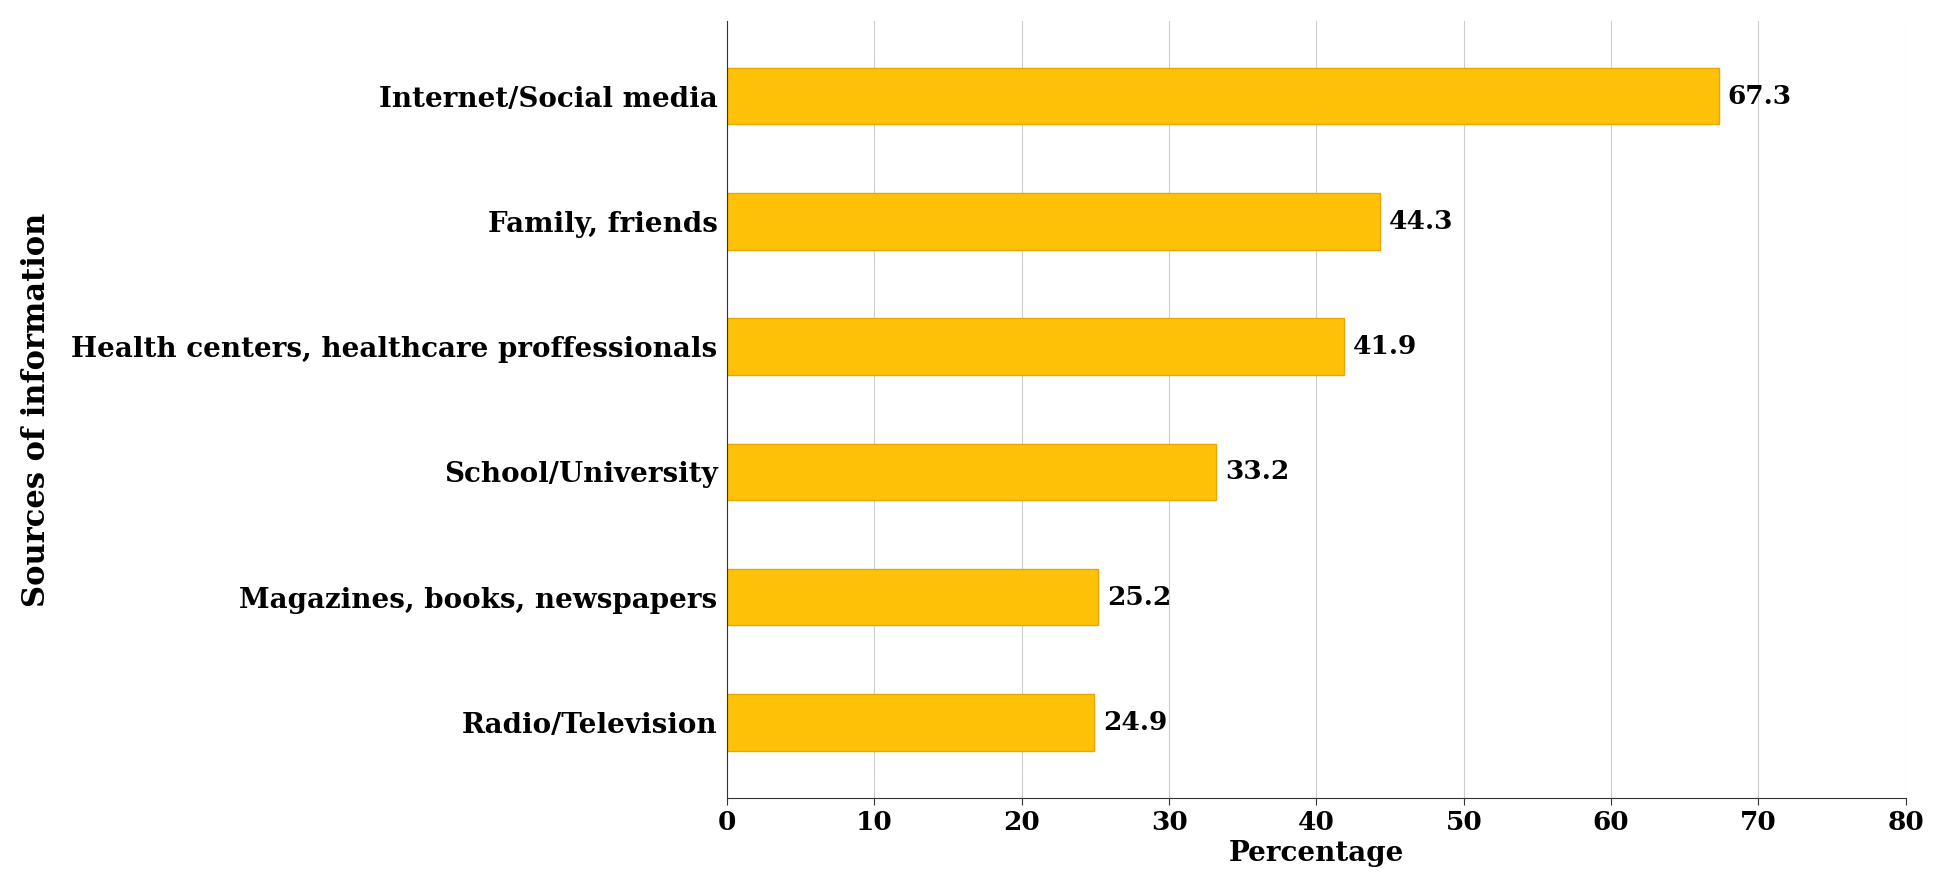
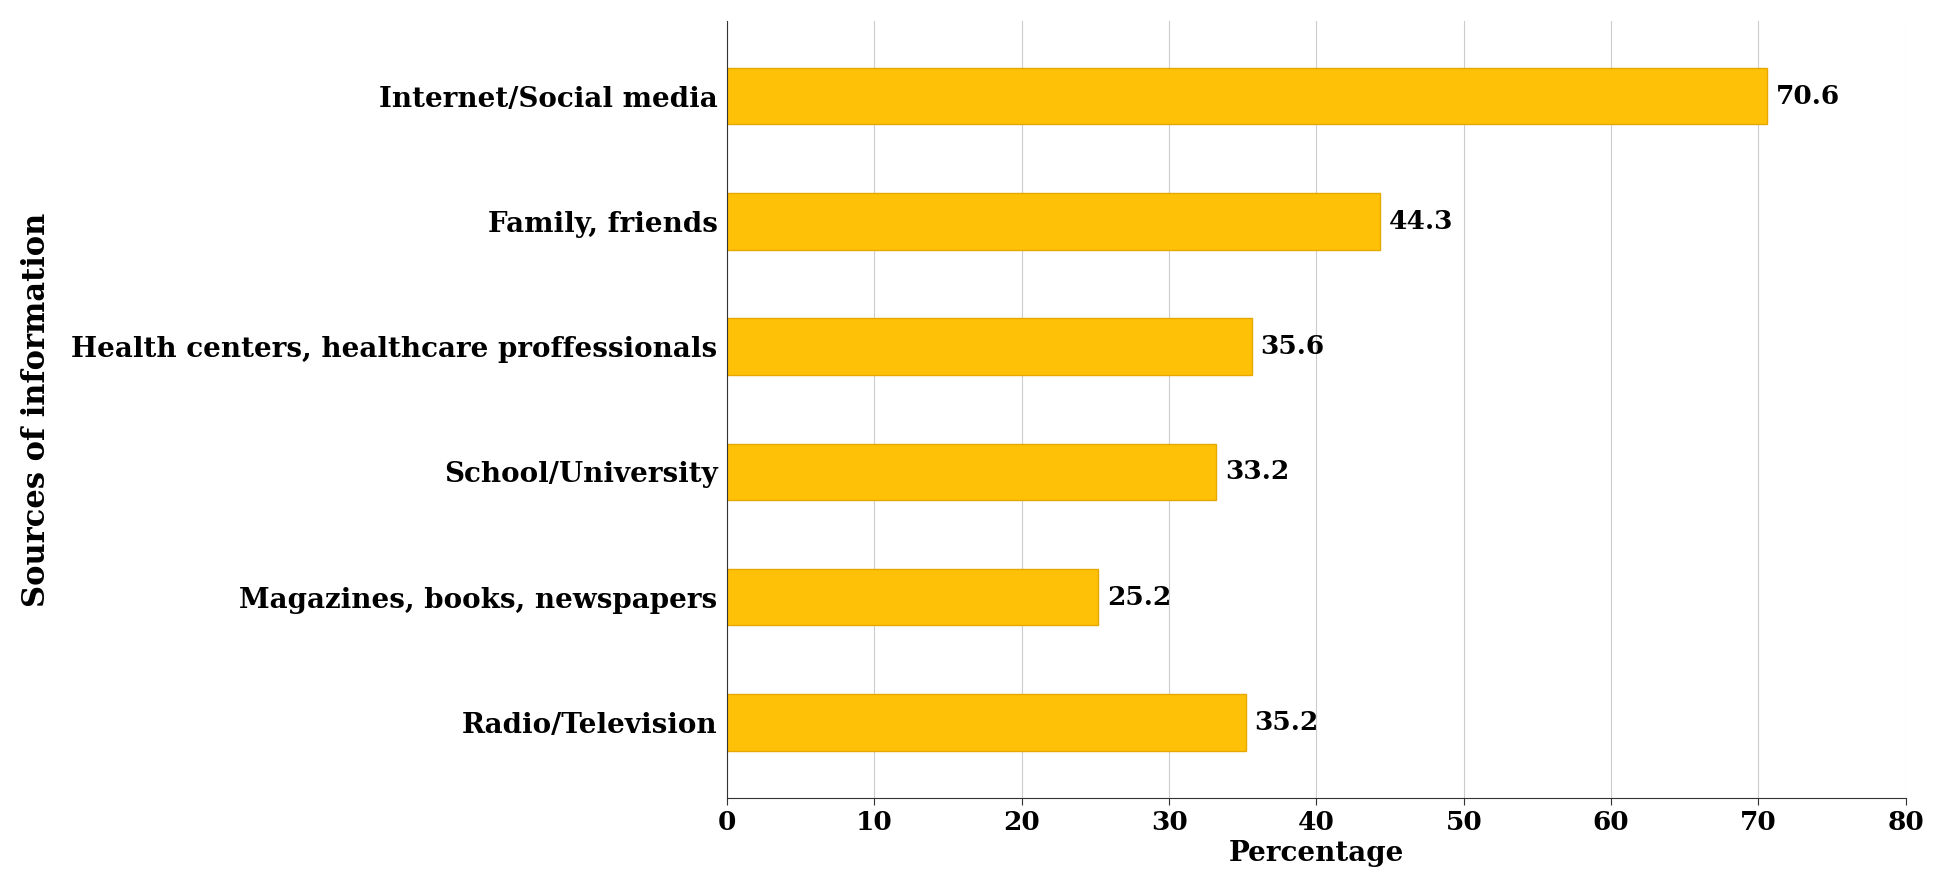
Internet/Social media: 67.3 -> 70.6
Health centers, healthcare proffessionals: 41.9 -> 35.6
Radio/Television: 24.9 -> 35.2
